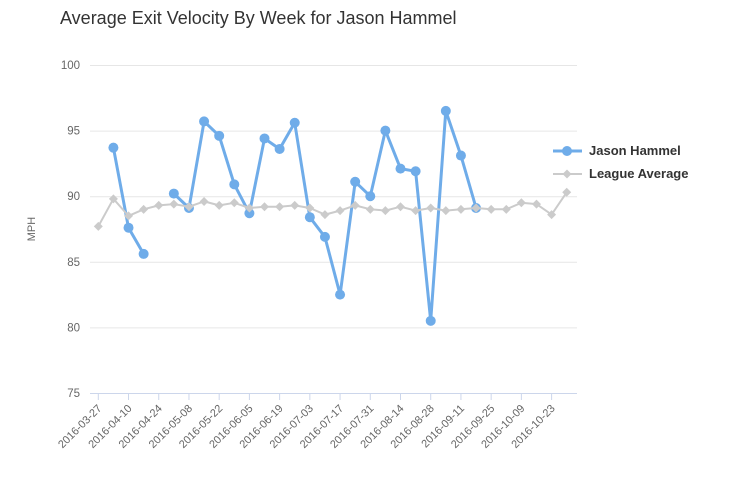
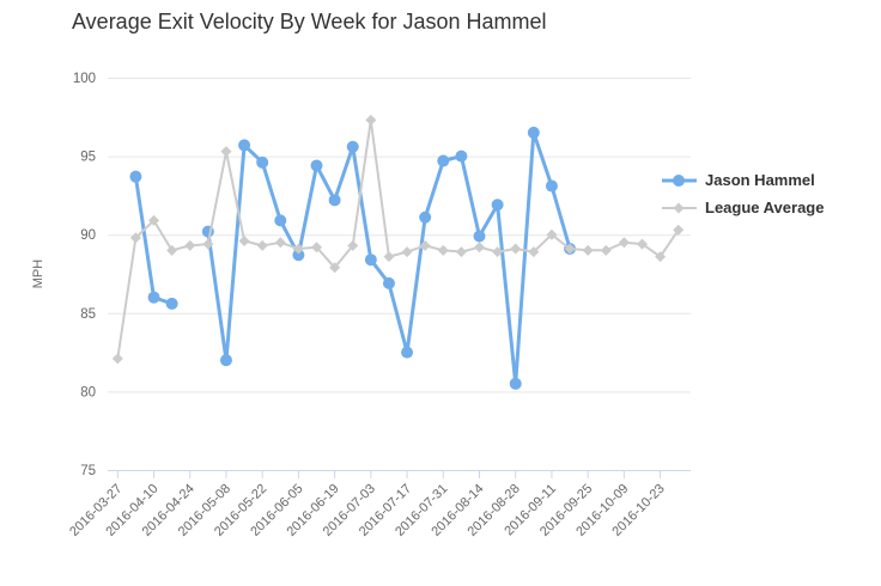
League Average/2016-03-27: 87.7 -> 82.1
Jason Hammel/2016-04-10: 87.6 -> 86.0
League Average/2016-04-10: 88.5 -> 90.9
Jason Hammel/2016-05-08: 89.1 -> 82.0
League Average/2016-05-08: 89.2 -> 95.3
Jason Hammel/2016-06-19: 93.6 -> 92.2
League Average/2016-06-19: 89.2 -> 87.9
League Average/2016-07-03: 89.1 -> 97.3
Jason Hammel/2016-07-31: 90.0 -> 94.7
Jason Hammel/2016-08-14: 92.1 -> 89.9
League Average/2016-09-11: 89.0 -> 90.0
